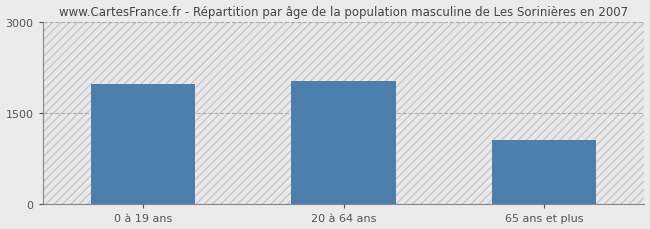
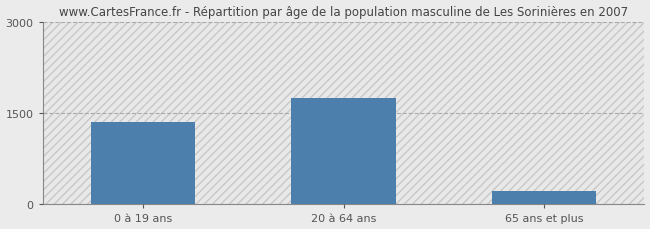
0 à 19 ans: 1980 -> 1350
20 à 64 ans: 2020 -> 1750
65 ans et plus: 1060 -> 220
